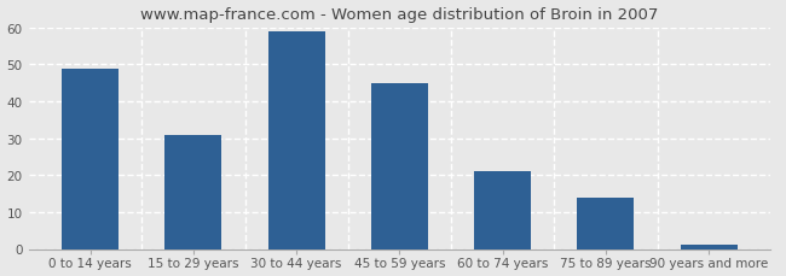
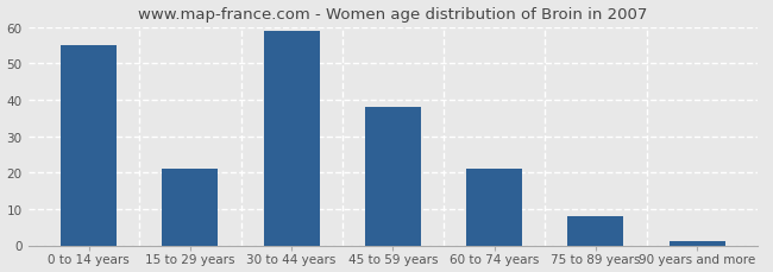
0 to 14 years: 49 -> 55
15 to 29 years: 31 -> 21
45 to 59 years: 45 -> 38
75 to 89 years: 14 -> 8
